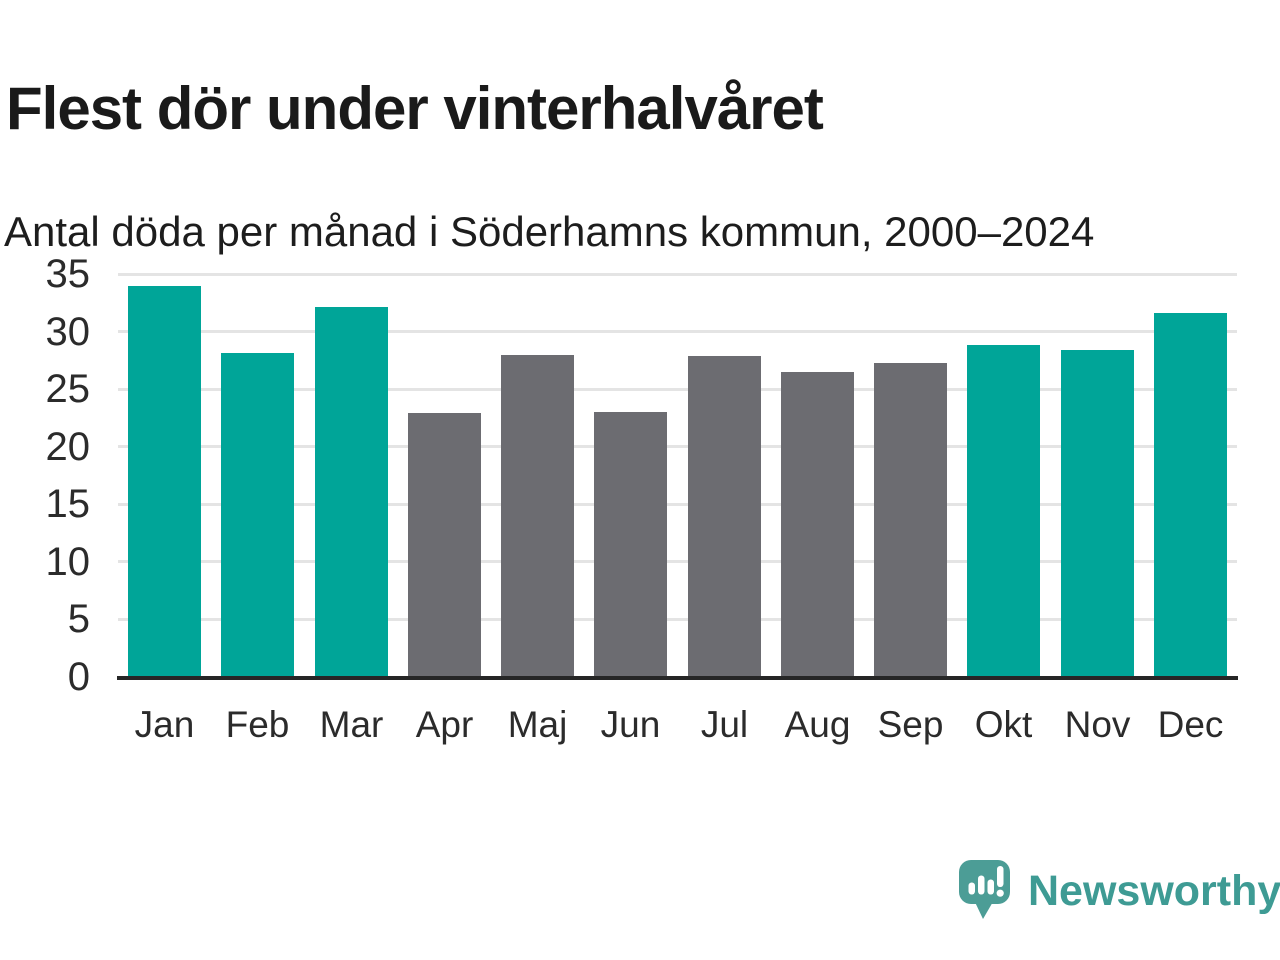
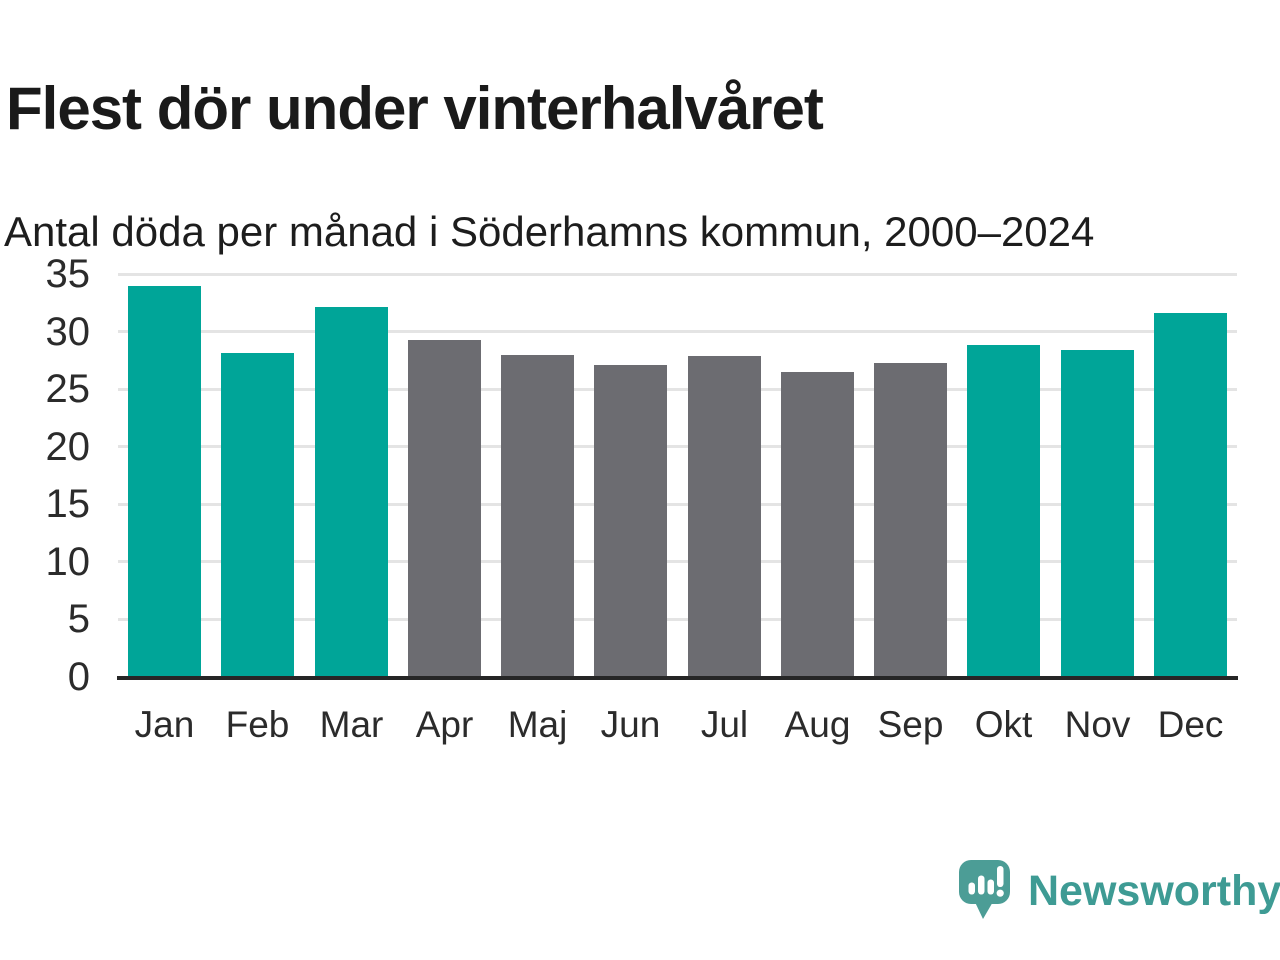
Apr: 22.9 -> 29.3
Jun: 23.0 -> 27.1
